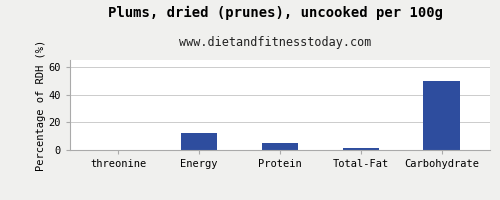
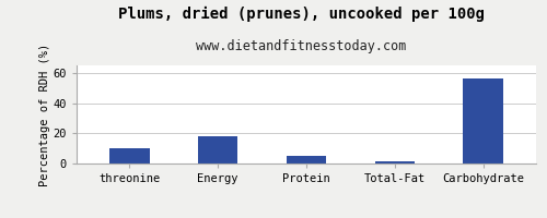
threonine: 0 -> 10
Energy: 12 -> 18
Carbohydrate: 50 -> 56
